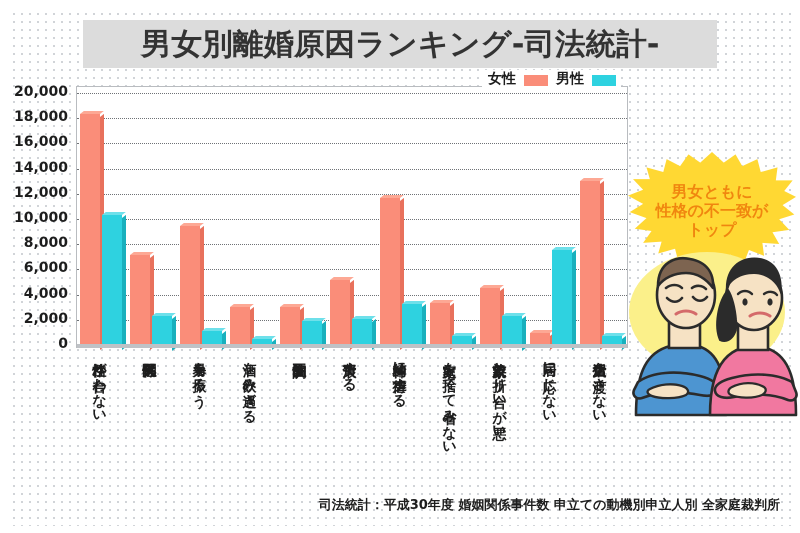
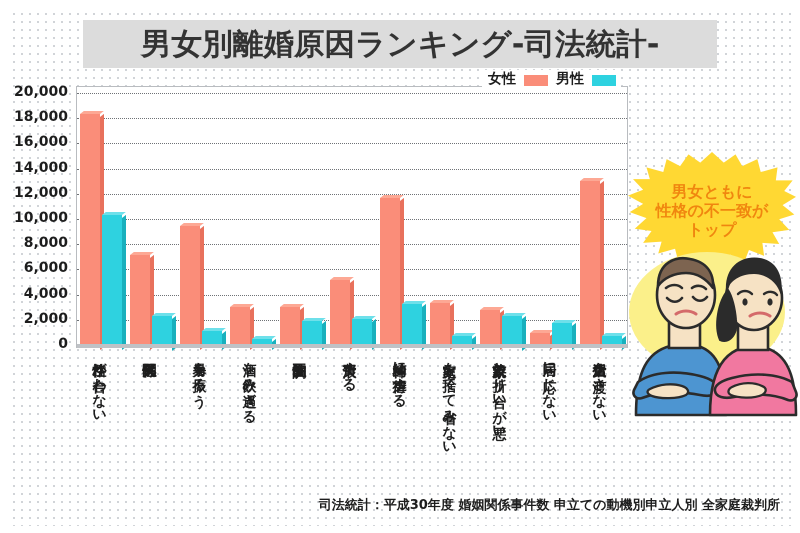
女性/家族親族と折り合いが悪い: 4700 -> 2900
男性/同居に応じない: 7700 -> 1900
